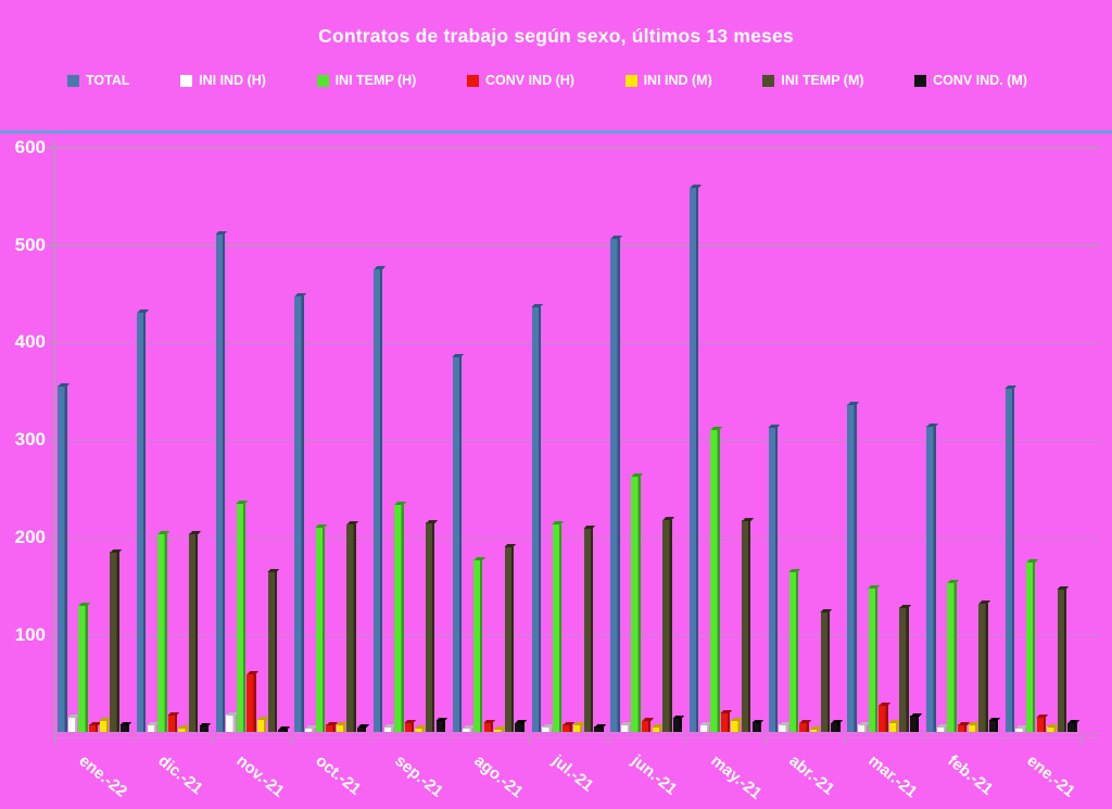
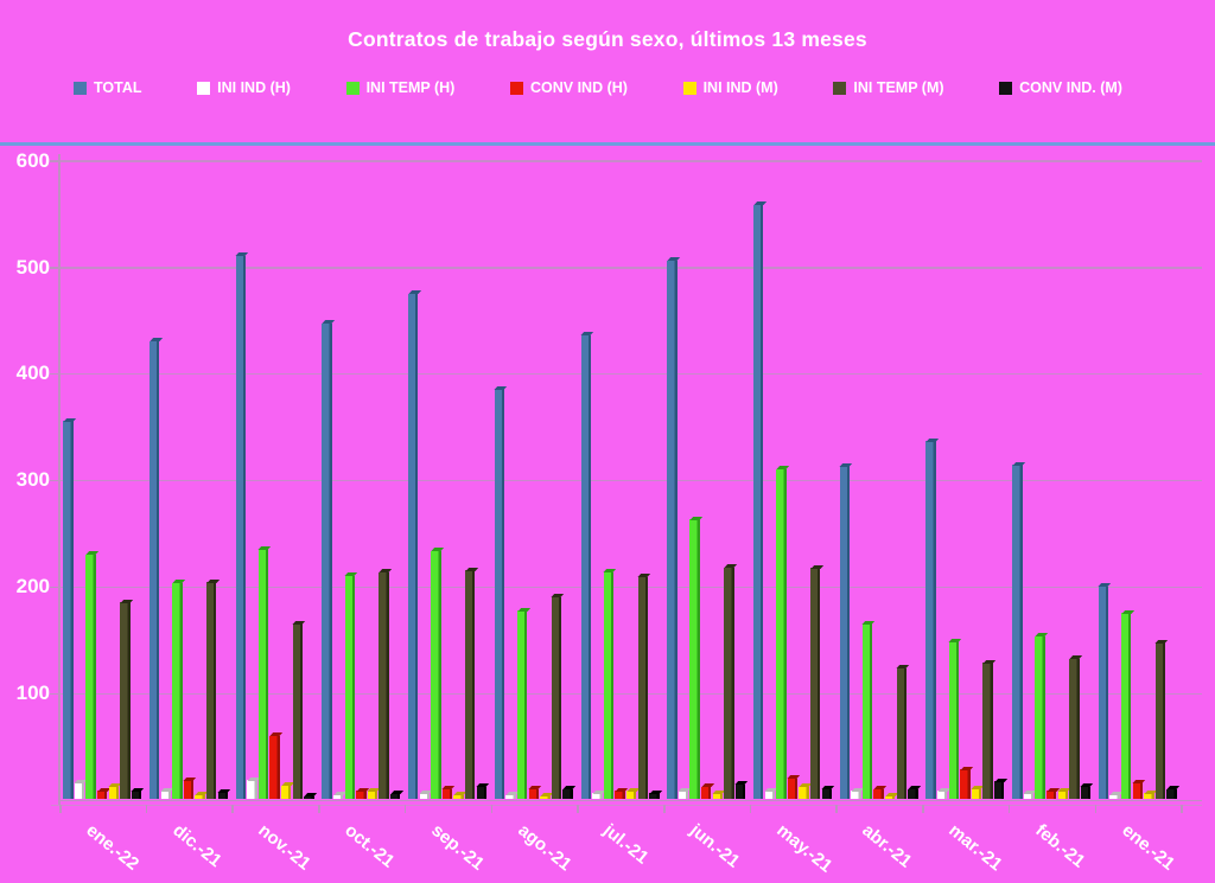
INI TEMP (H)/ene.-22: 130 -> 230
TOTAL/ene.-21: 350 -> 200
